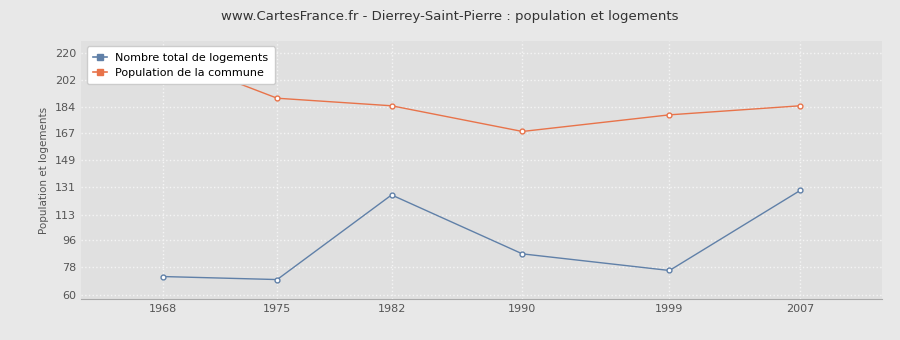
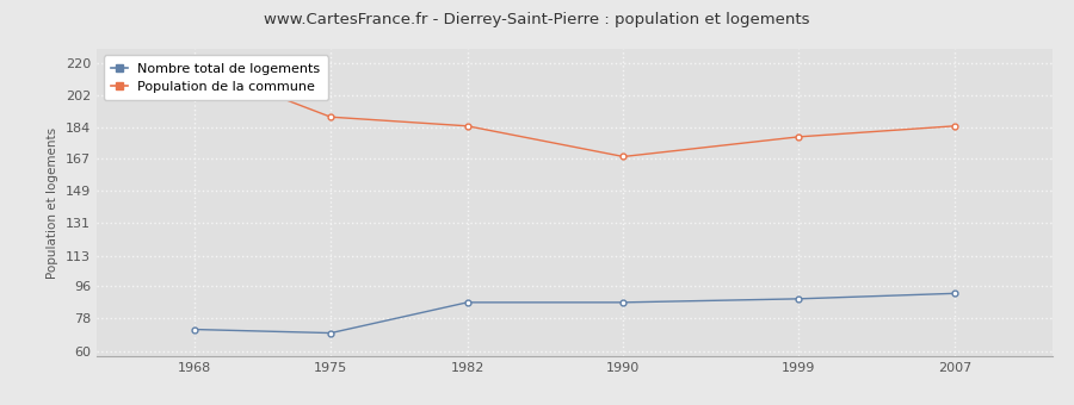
Nombre total de logements/1982: 126 -> 87
Nombre total de logements/1999: 76 -> 89
Nombre total de logements/2007: 129 -> 92
